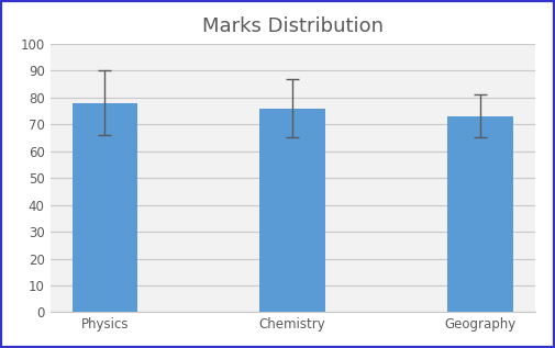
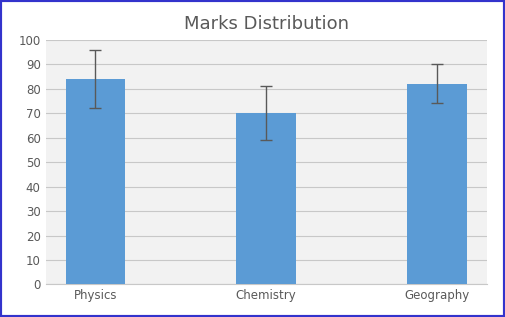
Physics: 78 -> 84
Chemistry: 76 -> 70
Geography: 73 -> 82
